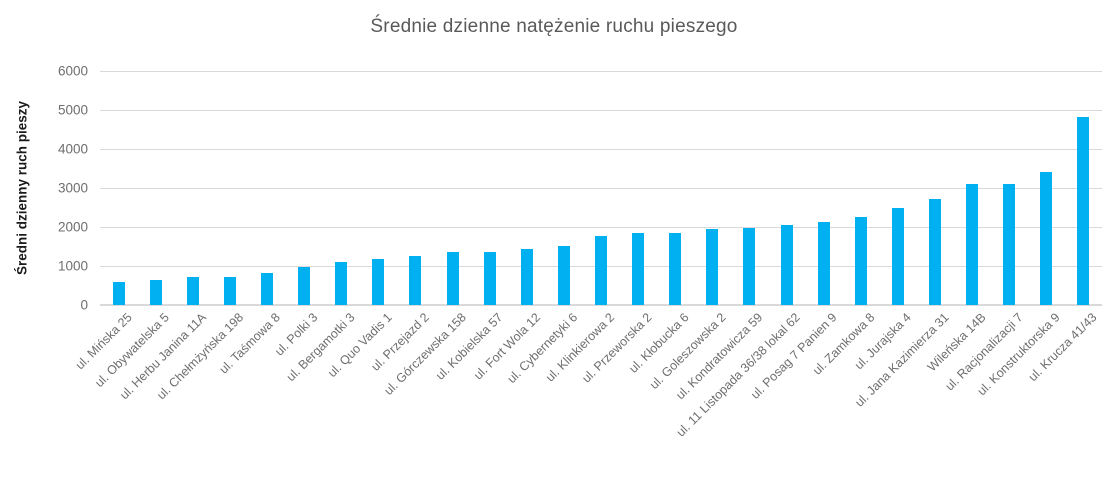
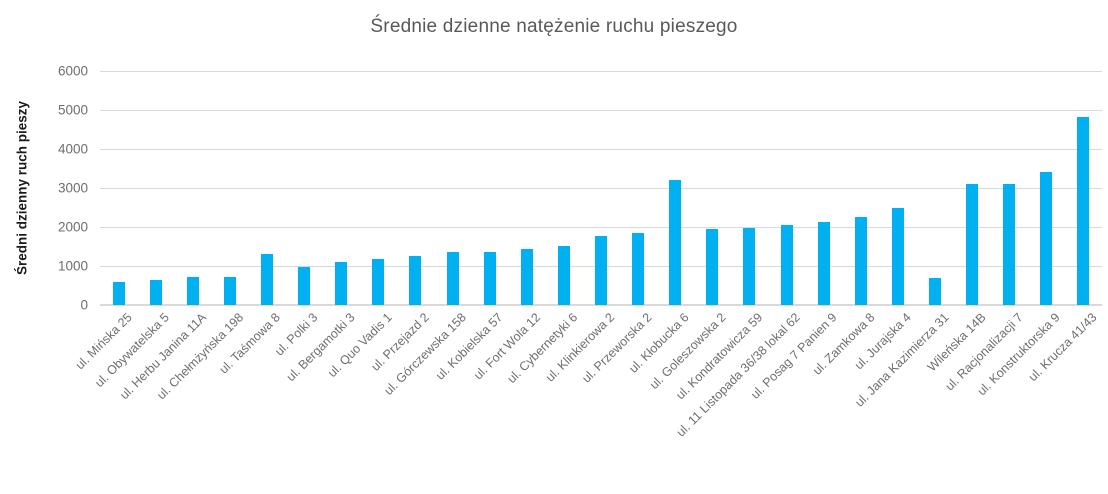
ul. Taśmowa 8: 800 -> 1300
ul. Kłobucka 6: 1800 -> 3200
ul. Jana Kazimierza 31: 2700 -> 700
